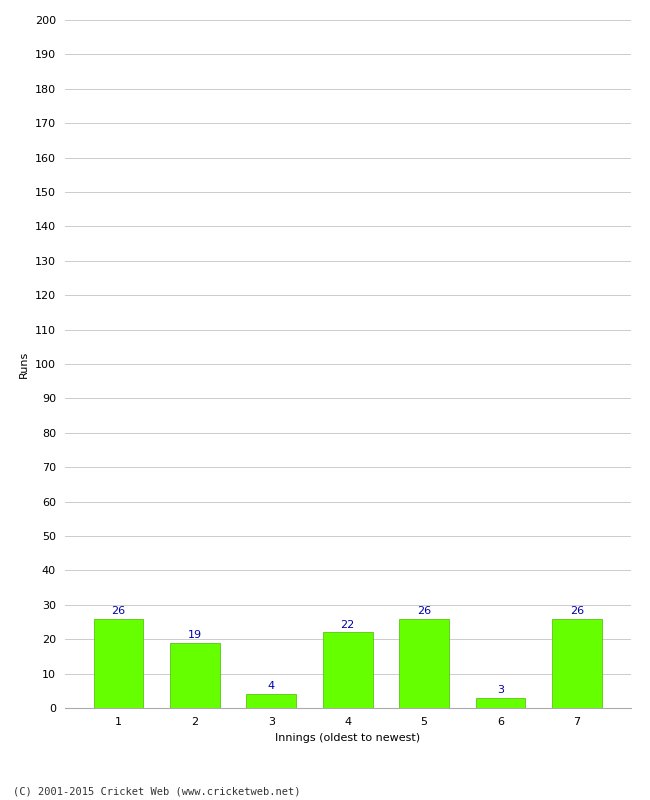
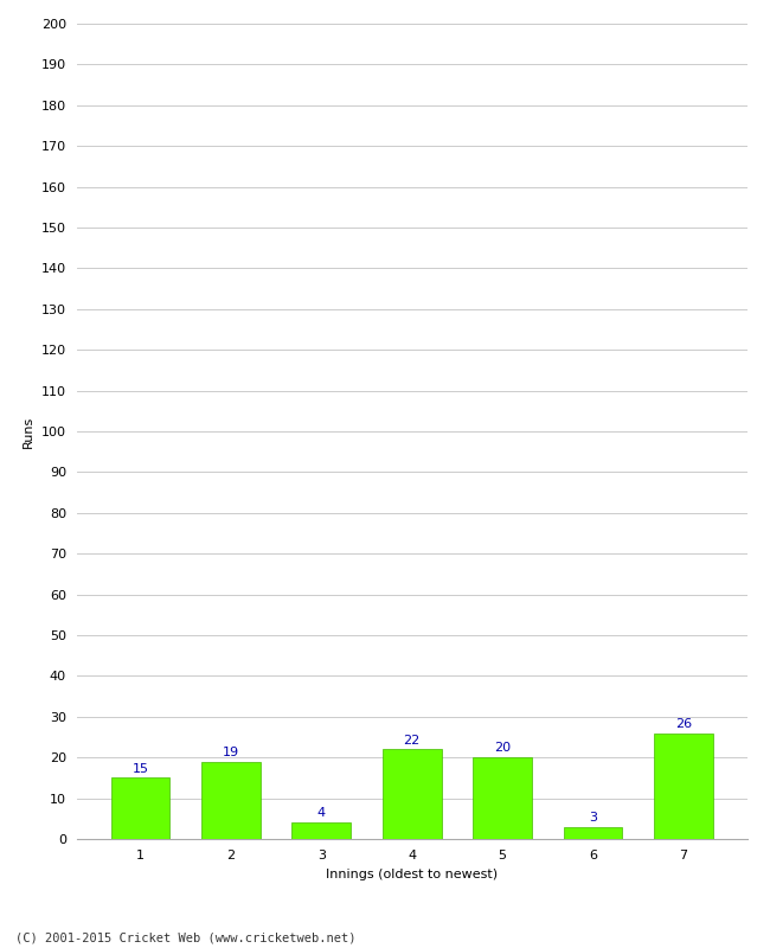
1: 26 -> 15
5: 26 -> 20
